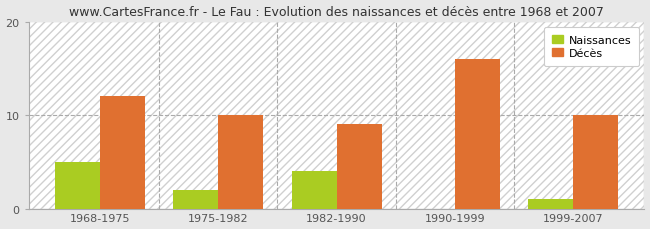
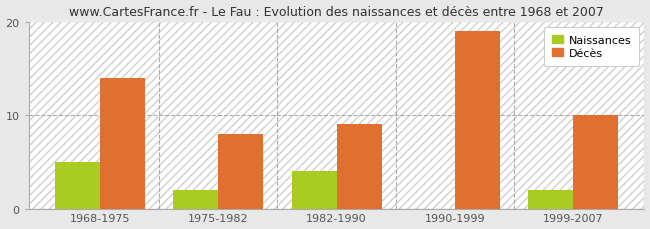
Décès/1968-1975: 12 -> 14
Décès/1975-1982: 10 -> 8
Décès/1990-1999: 16 -> 19
Naissances/1999-2007: 1 -> 2
